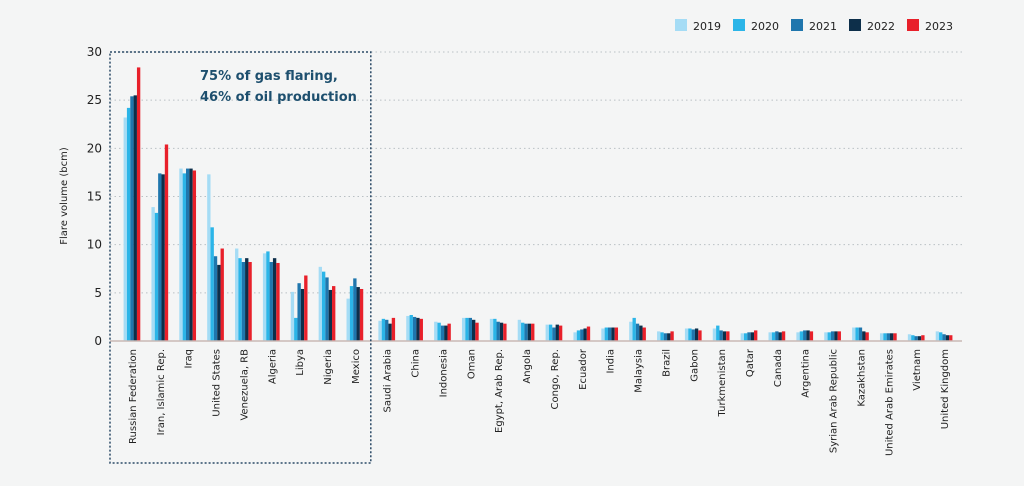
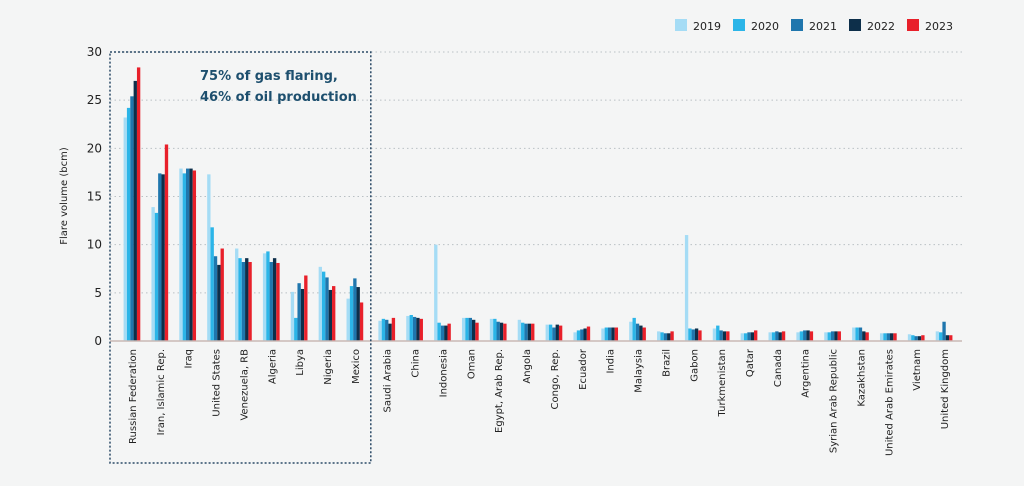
2022/Russian Federation: 26 -> 27
2023/Mexico: 5 -> 4
2019/Indonesia: 2 -> 10
2019/Gabon: 1 -> 11
2021/United Kingdom: 1 -> 2
